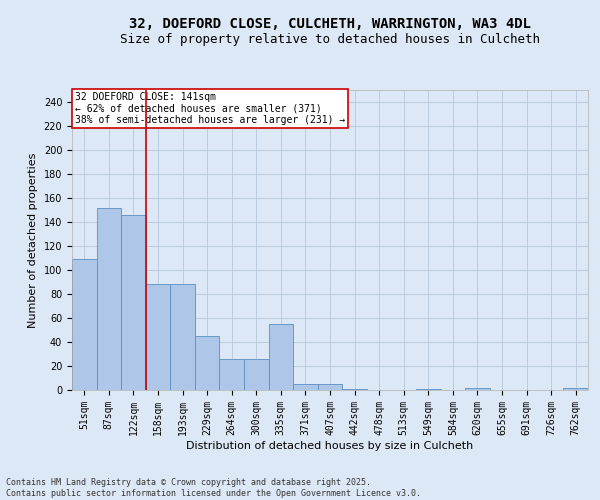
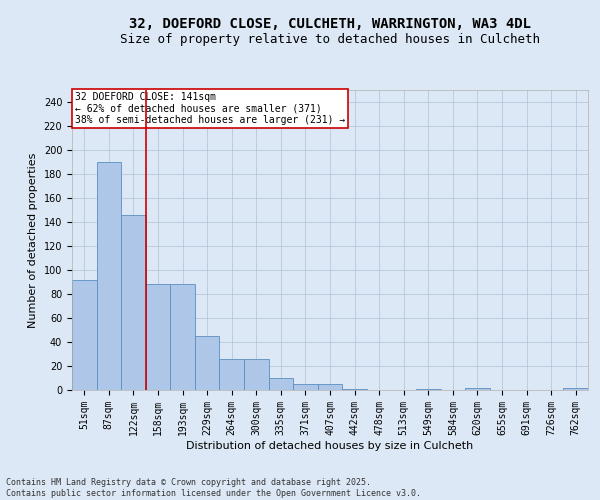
51sqm: 109 -> 92
87sqm: 152 -> 190
335sqm: 55 -> 10
